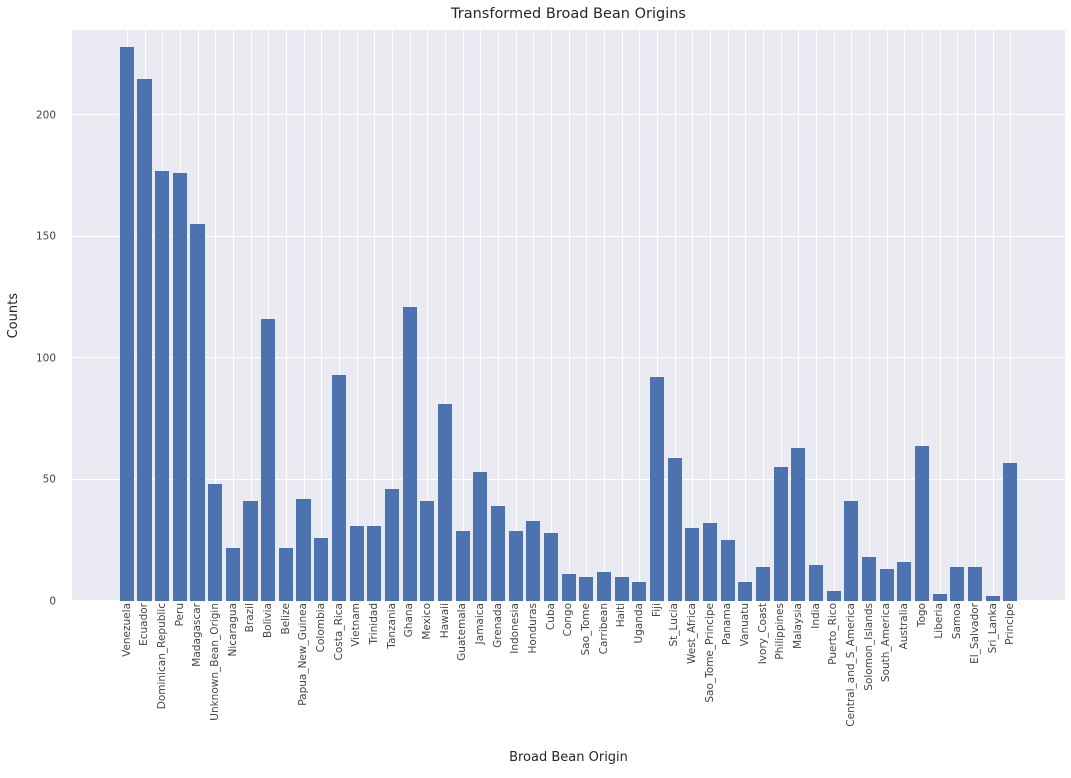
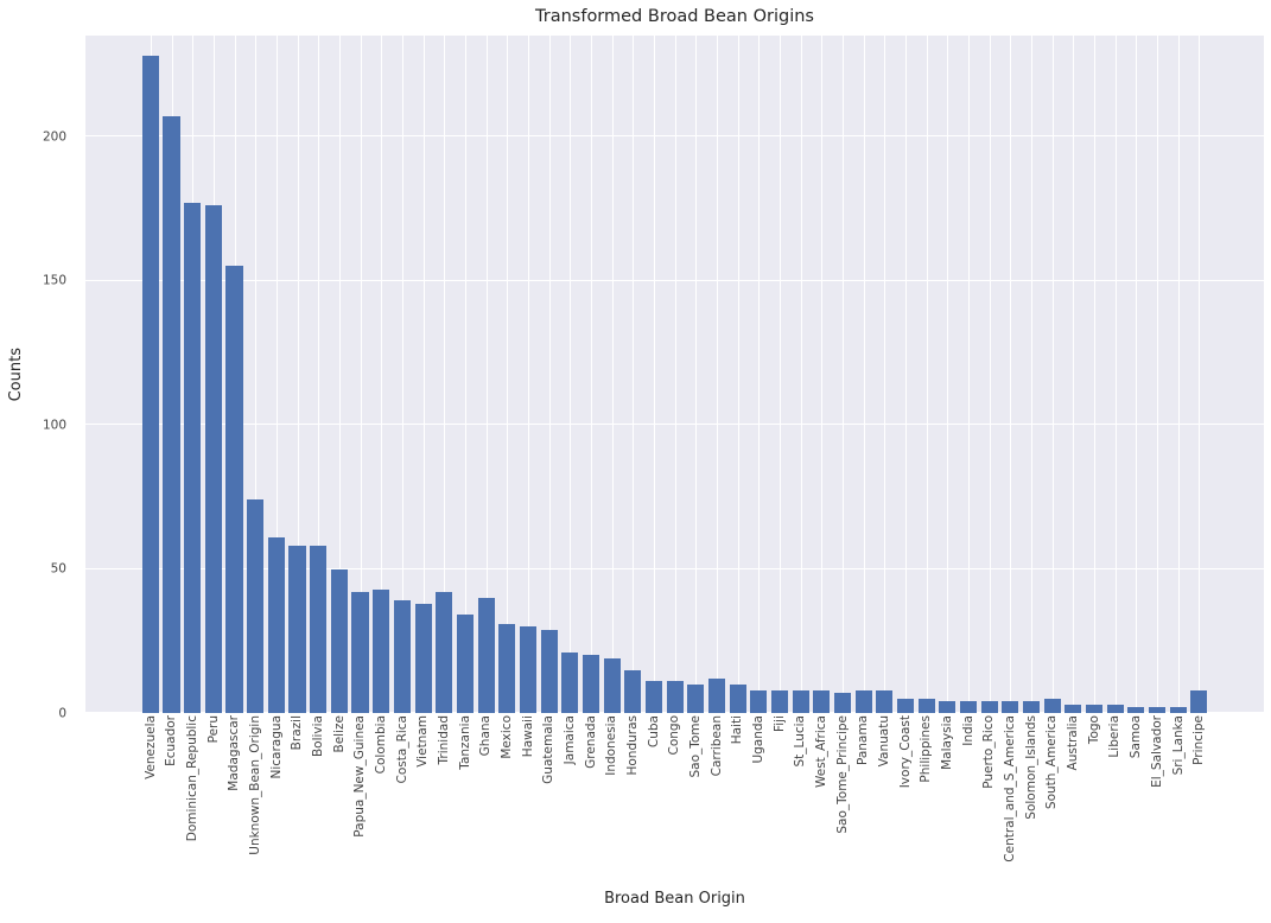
Ecuador: 215 -> 207
Unknown_Bean_Origin: 48 -> 74
Nicaragua: 22 -> 61
Brazil: 41 -> 58
Bolivia: 116 -> 58
Belize: 22 -> 50
Colombia: 26 -> 43
Costa_Rica: 93 -> 39
Vietnam: 31 -> 38
Trinidad: 31 -> 42
Tanzania: 46 -> 34
Ghana: 121 -> 40
Mexico: 41 -> 31
Hawaii: 81 -> 30
Jamaica: 53 -> 21
Grenada: 39 -> 20
Indonesia: 29 -> 19
Honduras: 33 -> 15
Cuba: 28 -> 11
Fiji: 92 -> 8
St_Lucia: 59 -> 8
West_Africa: 30 -> 8
Sao_Tome_Principe: 32 -> 7
Panama: 25 -> 8
Ivory_Coast: 14 -> 5
Philippines: 55 -> 5
Malaysia: 63 -> 4
India: 15 -> 4
Central_and_S_America: 41 -> 4
Solomon_Islands: 18 -> 4
South_America: 13 -> 5
Australia: 16 -> 3
Togo: 64 -> 3
Samoa: 14 -> 2
El_Salvador: 14 -> 2
Principe: 57 -> 8
